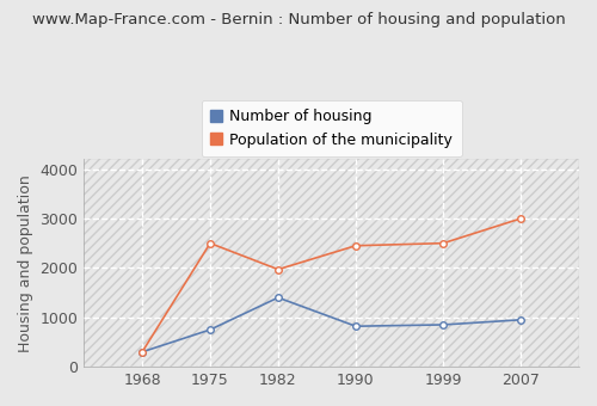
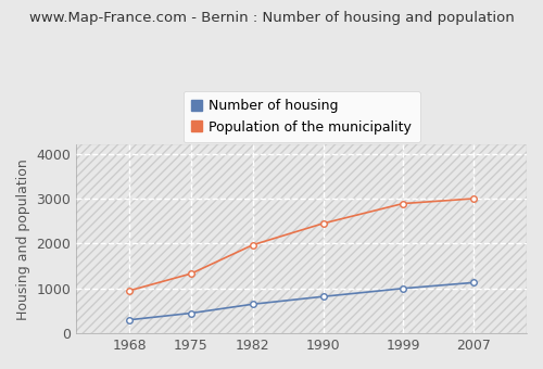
Population of the municipality/1968: 300 -> 950
Number of housing/1975: 750 -> 450
Population of the municipality/1975: 2500 -> 1330
Number of housing/1982: 1400 -> 650
Number of housing/1999: 850 -> 1000
Population of the municipality/1999: 2500 -> 2890
Number of housing/2007: 950 -> 1130
